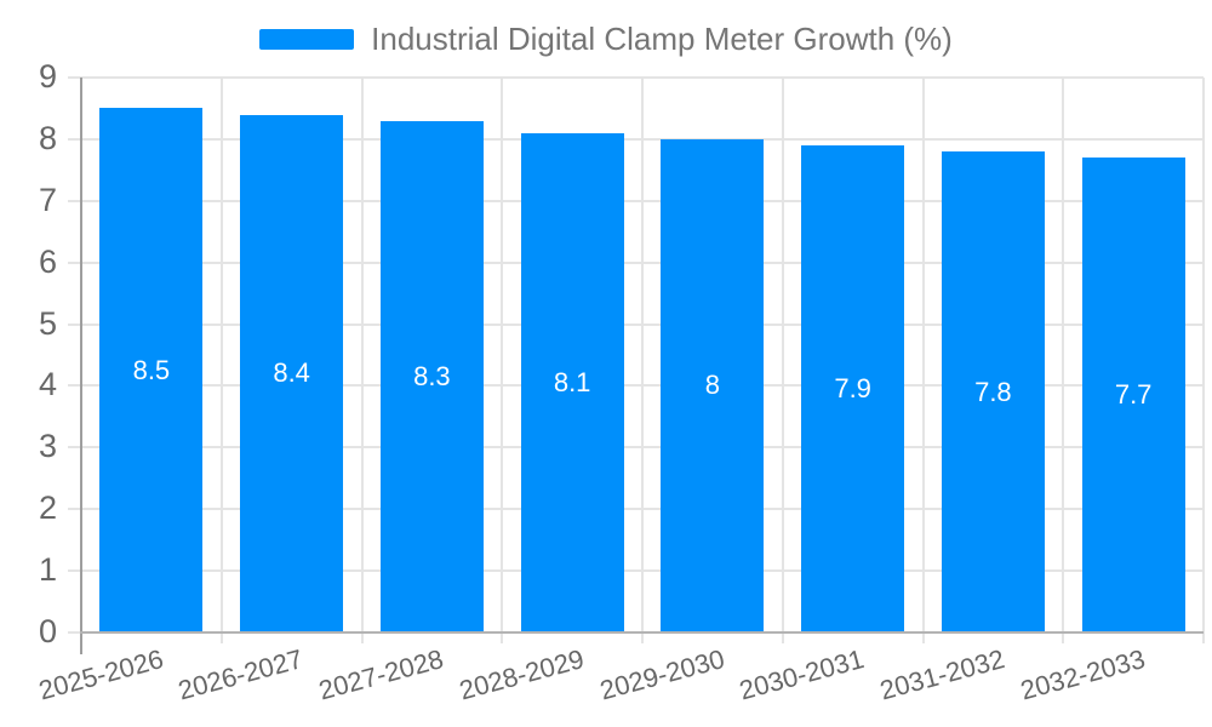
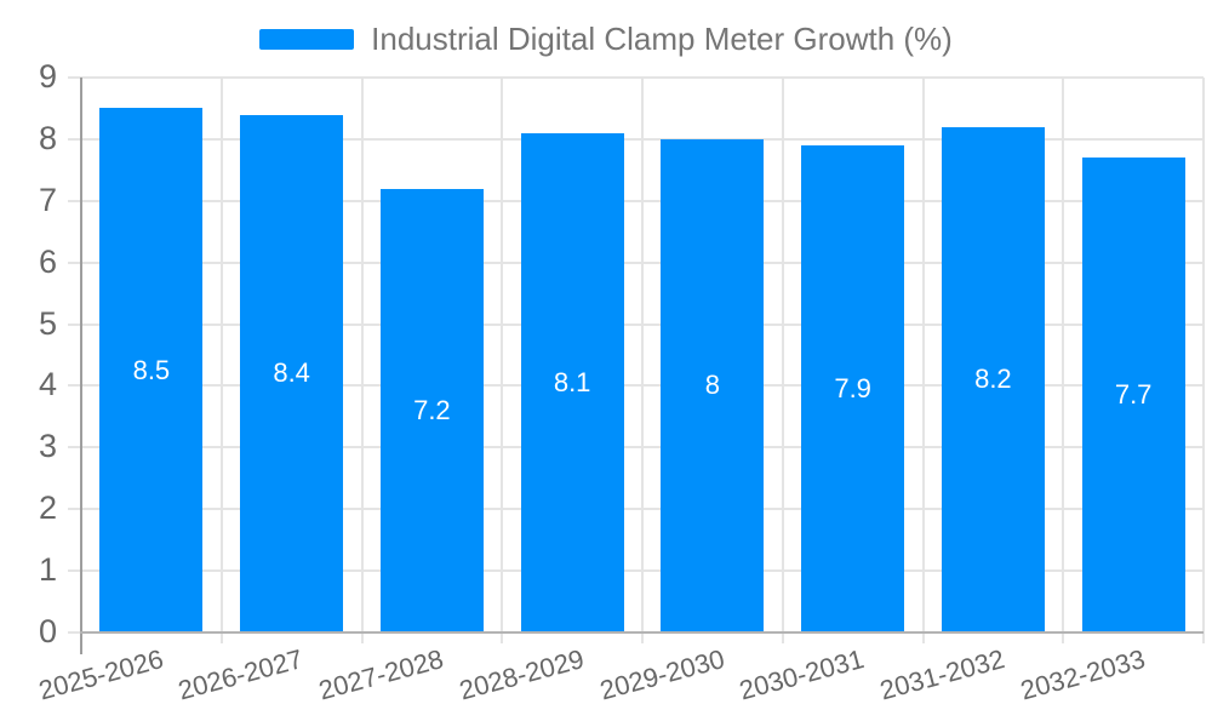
2027-2028: 8.3 -> 7.2
2031-2032: 7.8 -> 8.2
